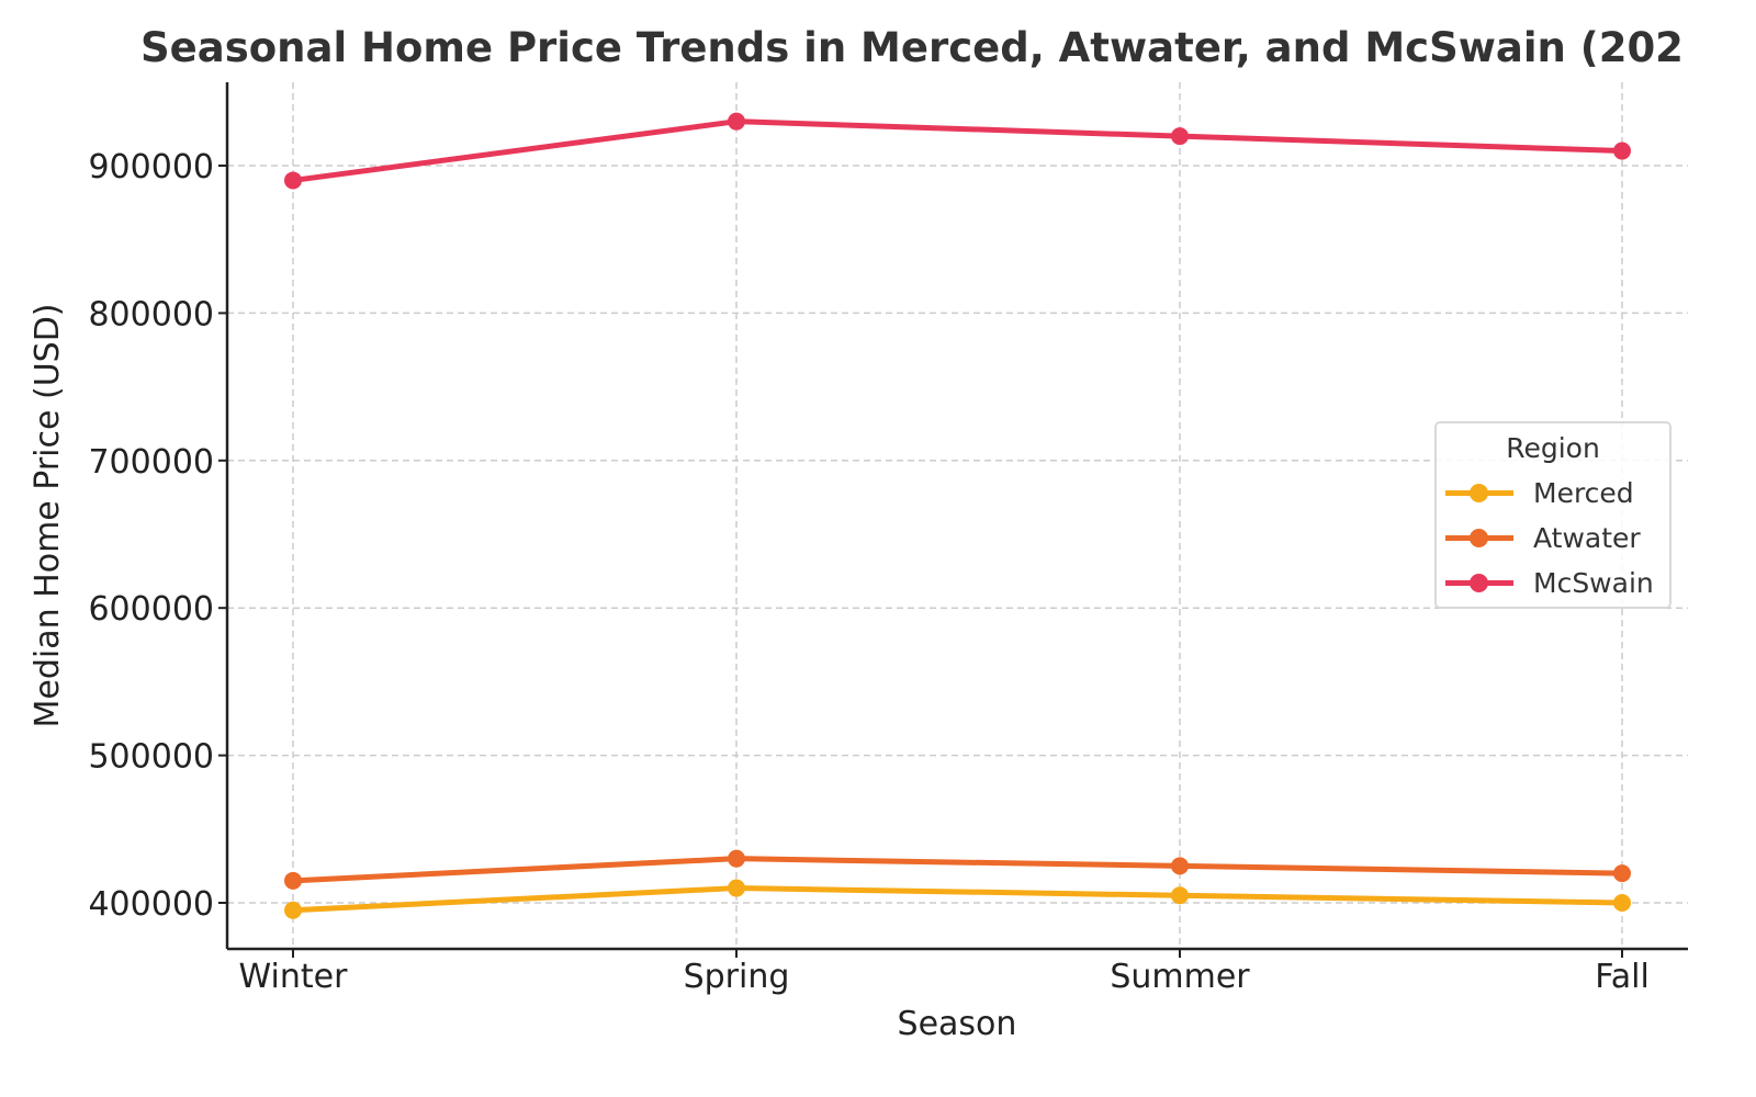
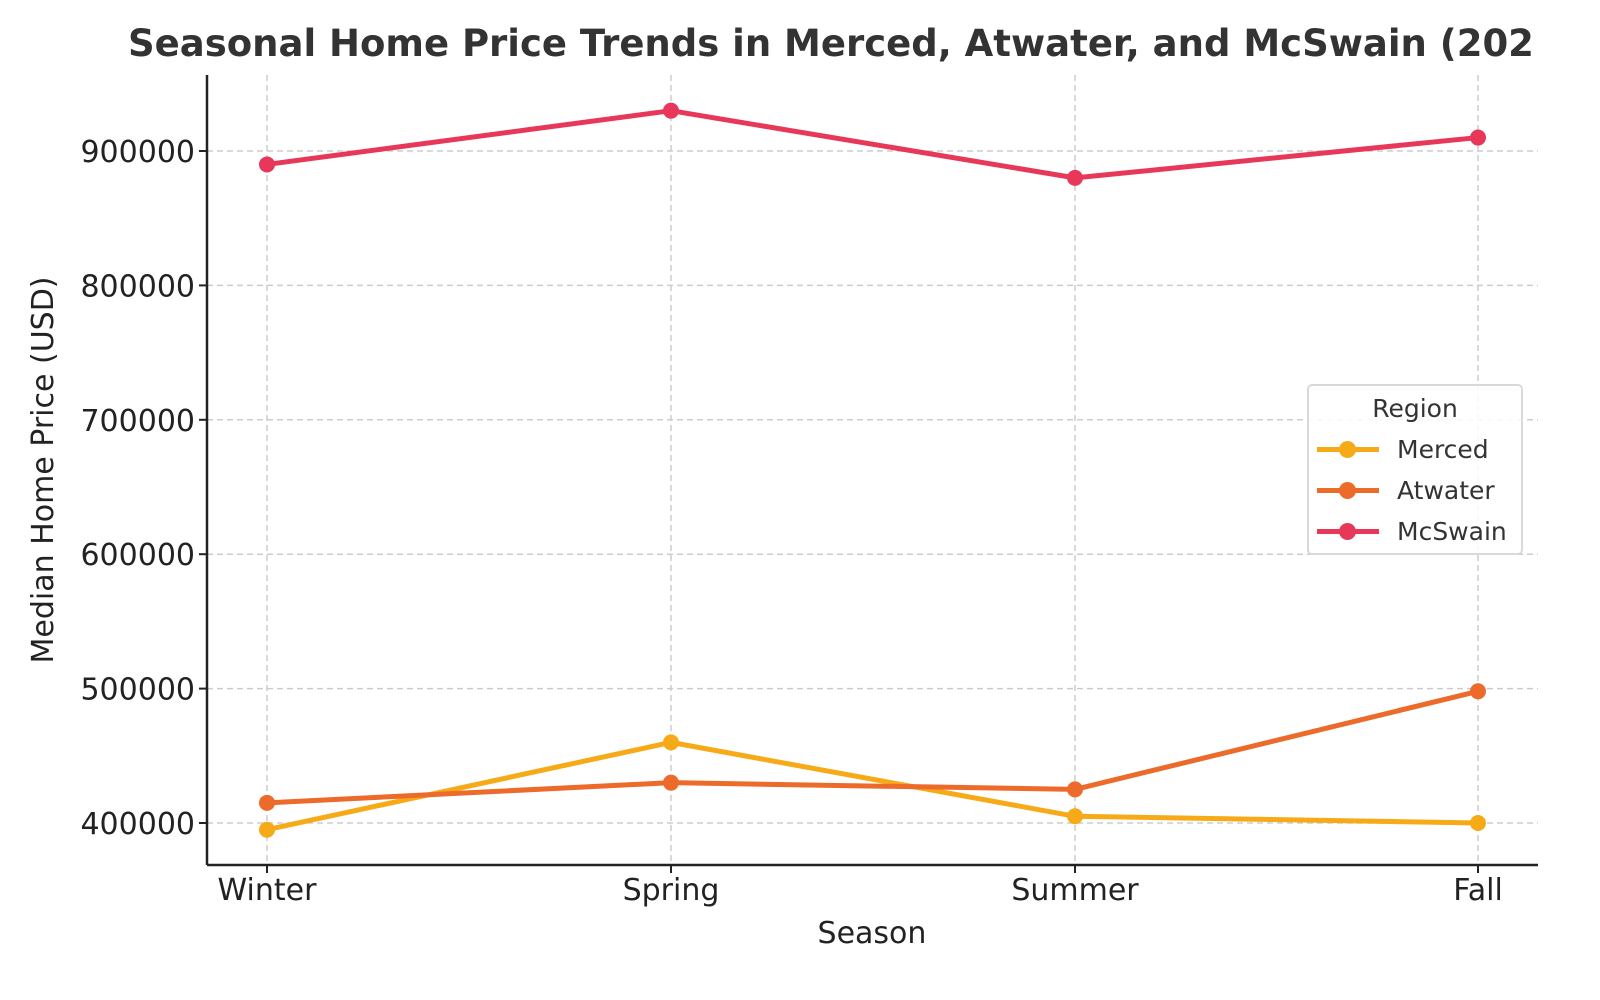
Merced/Spring: 410000 -> 460000
McSwain/Summer: 920000 -> 880000
Atwater/Fall: 420000 -> 498000
